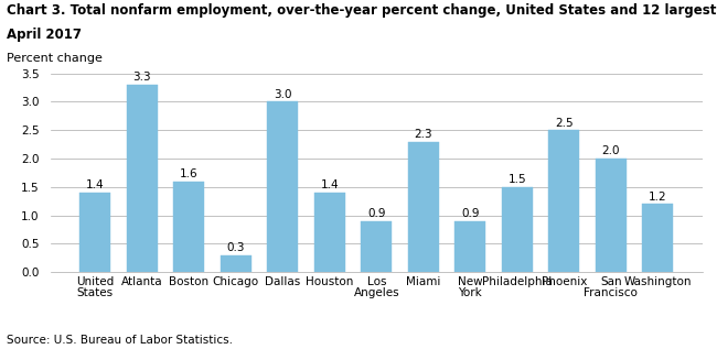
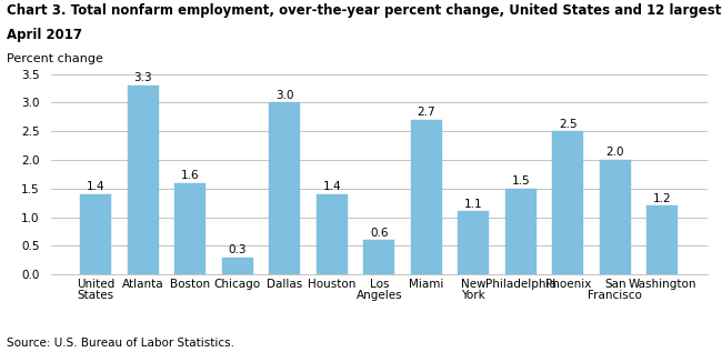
Los Angeles: 0.9 -> 0.6
Miami: 2.3 -> 2.7
New York: 0.9 -> 1.1
